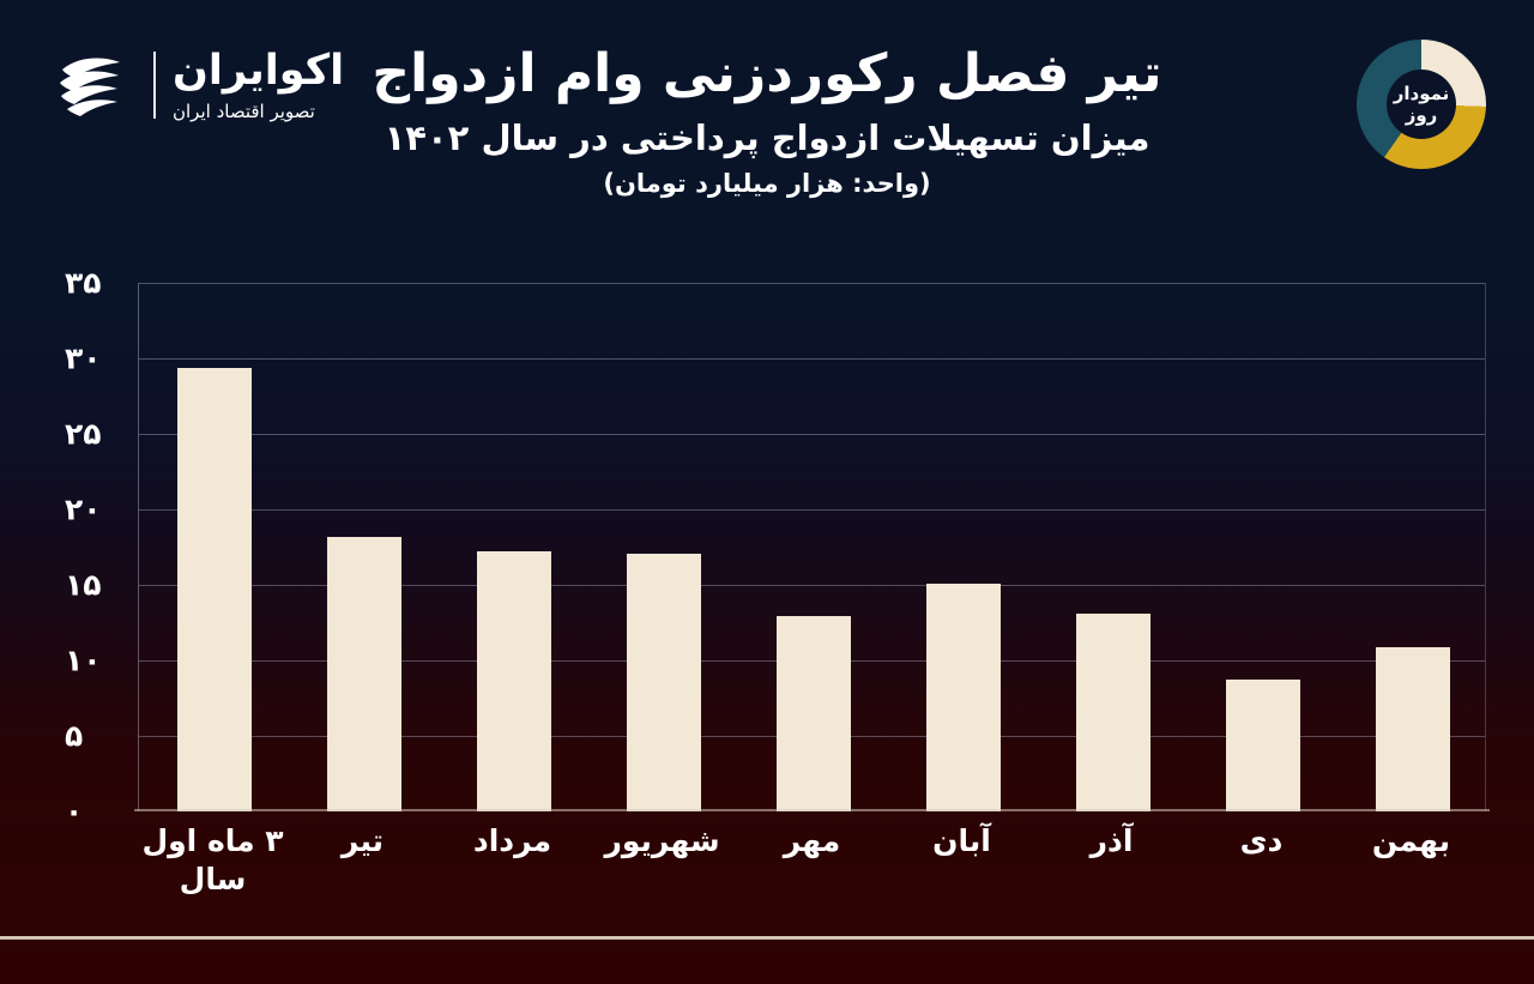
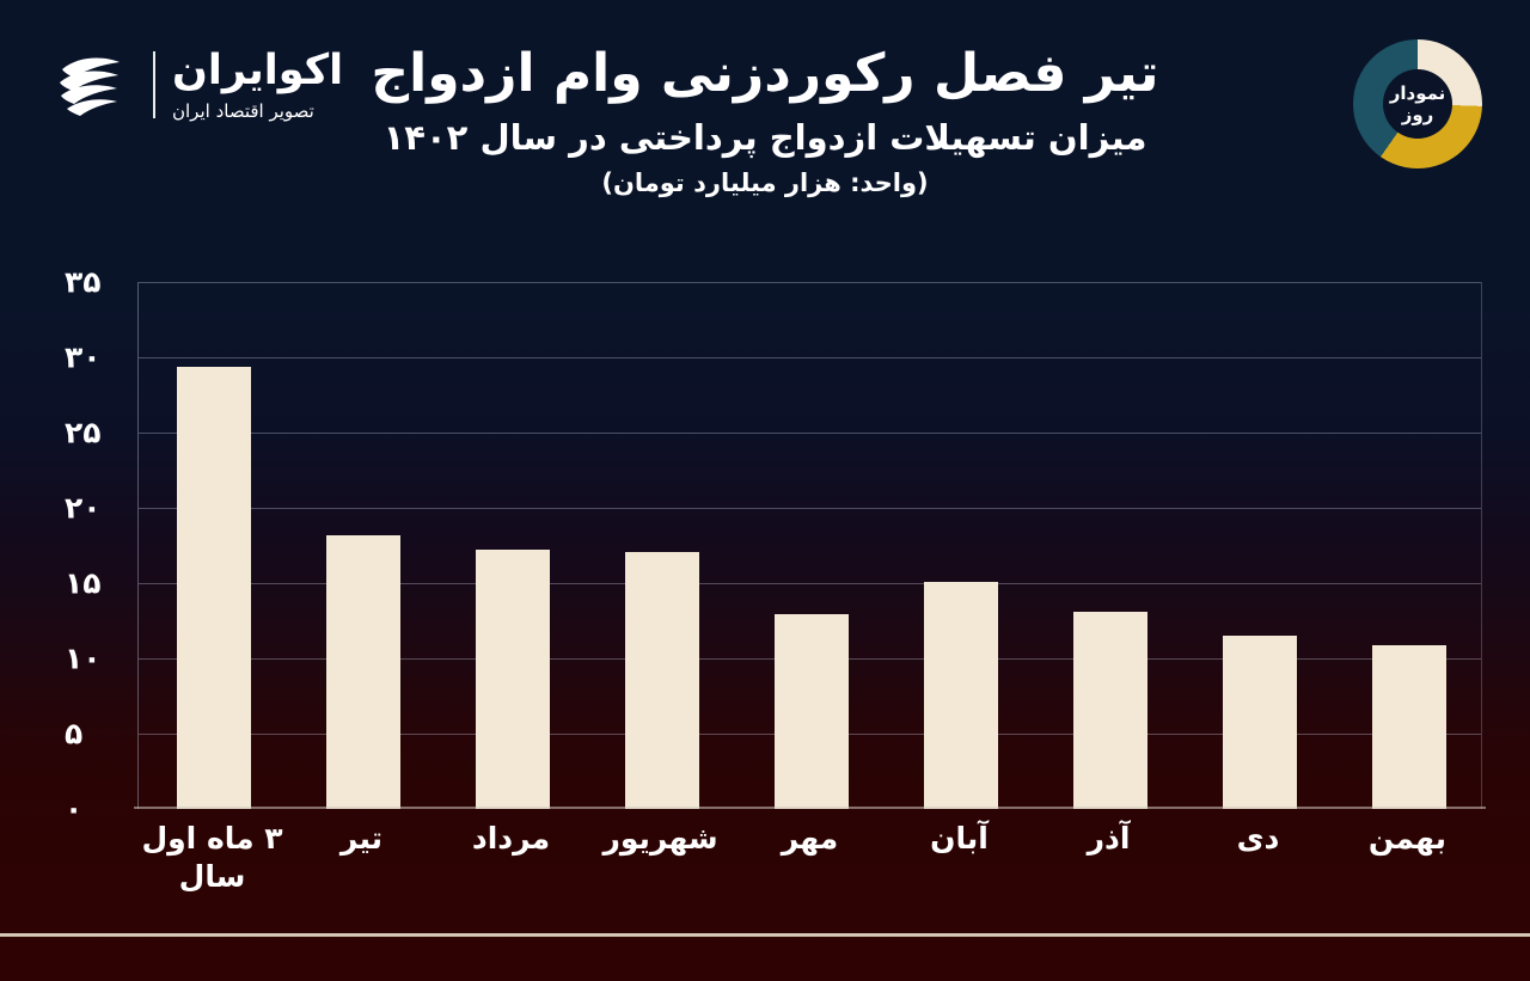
دی: 8.7 -> 11.5
